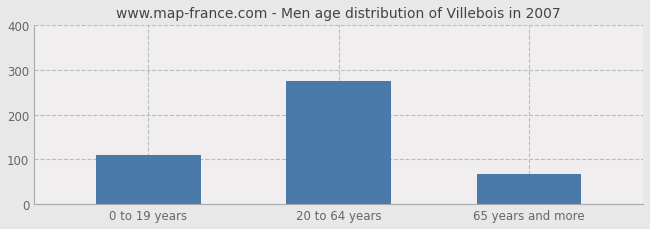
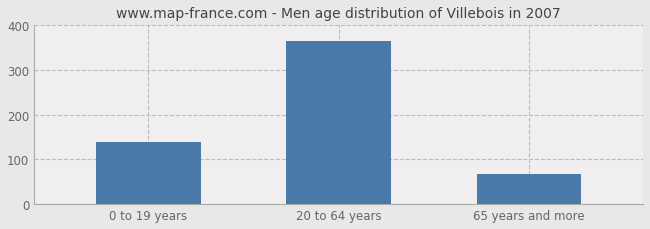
0 to 19 years: 110 -> 140
20 to 64 years: 275 -> 365
